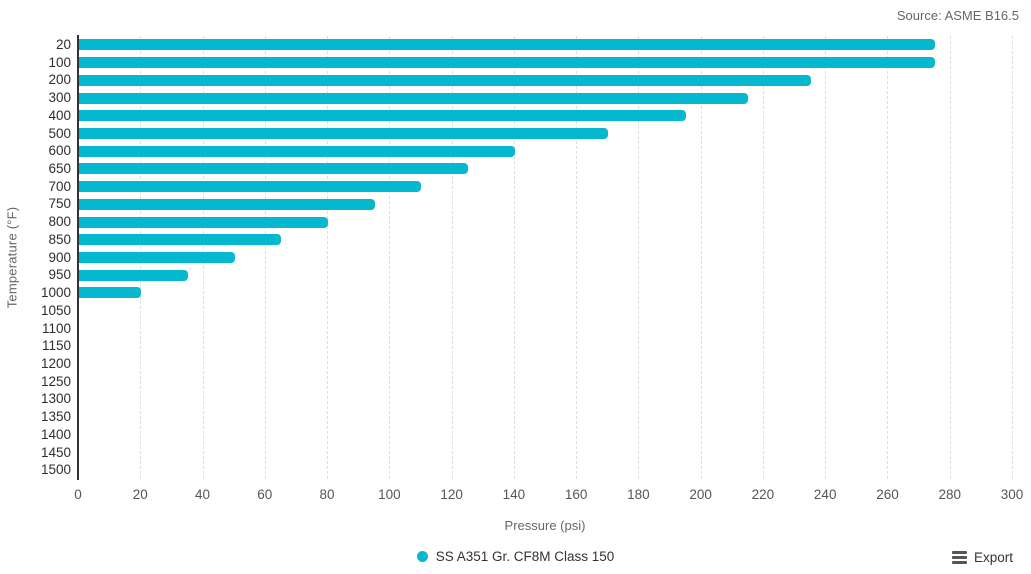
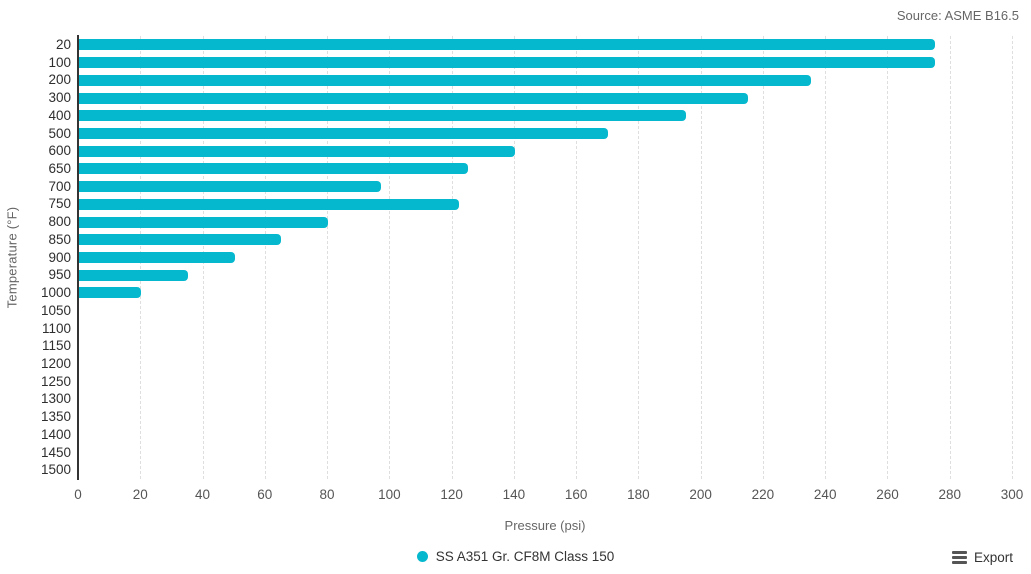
700: 110 -> 97
750: 95 -> 122
